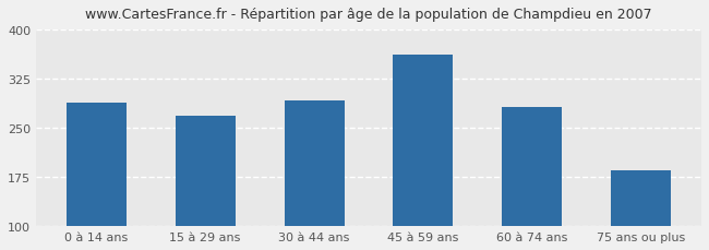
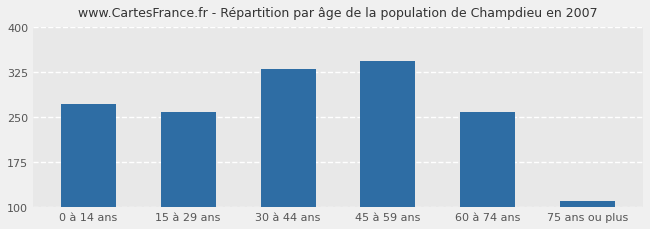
0 à 14 ans: 288 -> 272
15 à 29 ans: 268 -> 258
30 à 44 ans: 292 -> 330
45 à 59 ans: 362 -> 343
60 à 74 ans: 282 -> 258
75 ans ou plus: 186 -> 110
